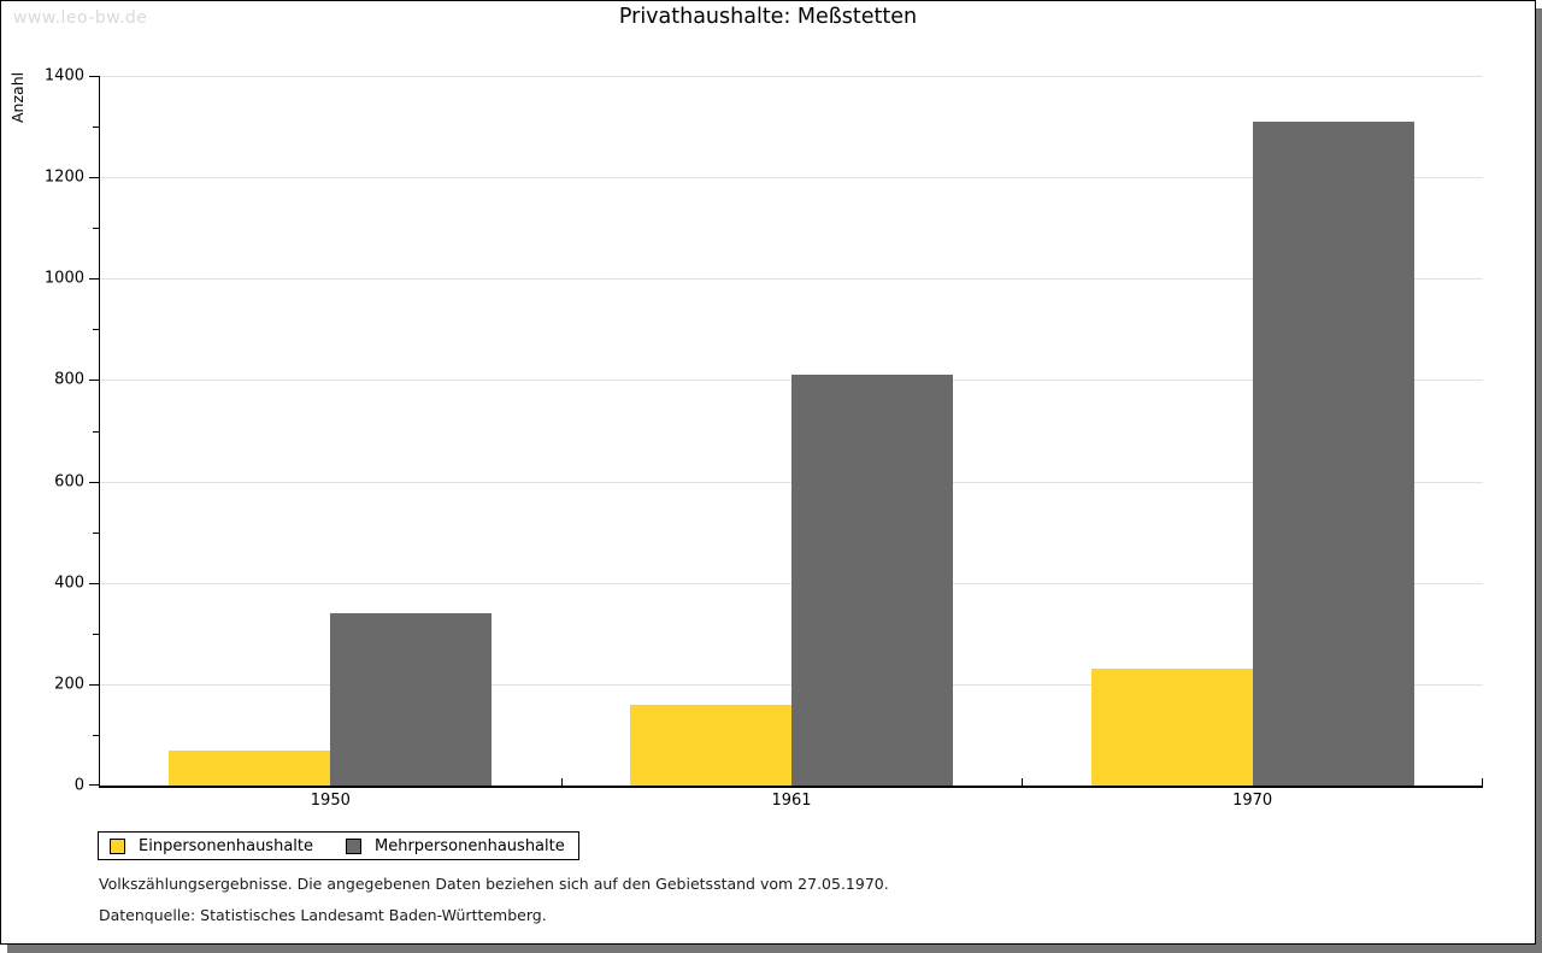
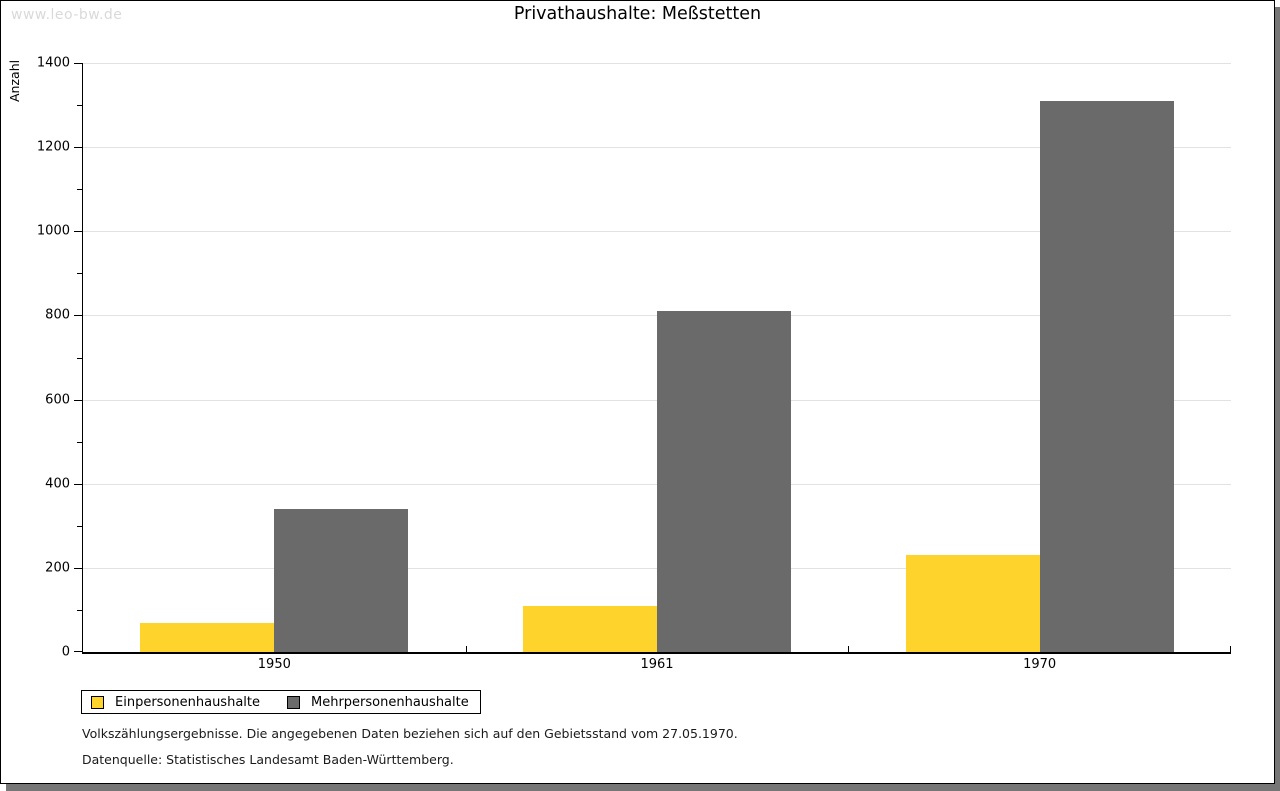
Einpersonenhaushalte/1961: 160 -> 110
